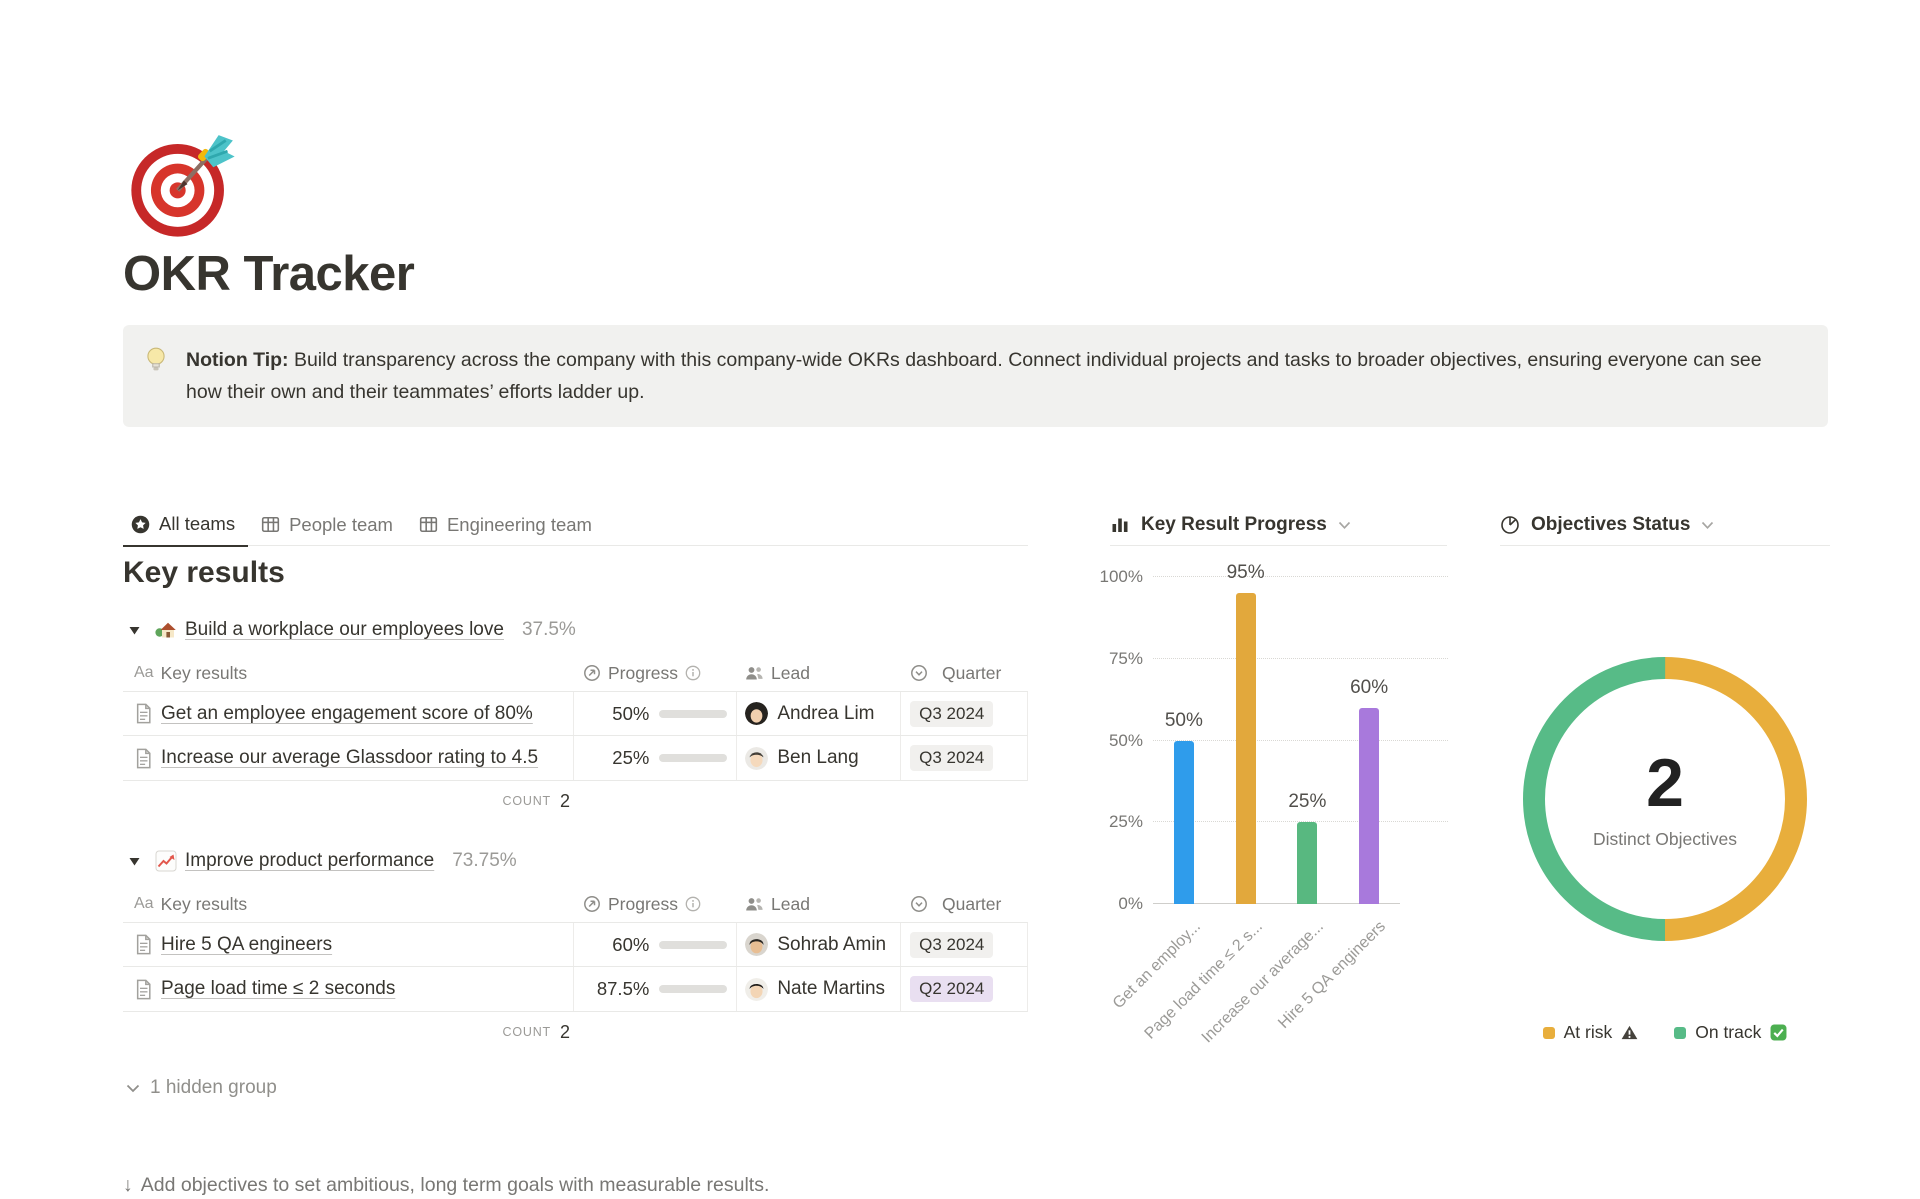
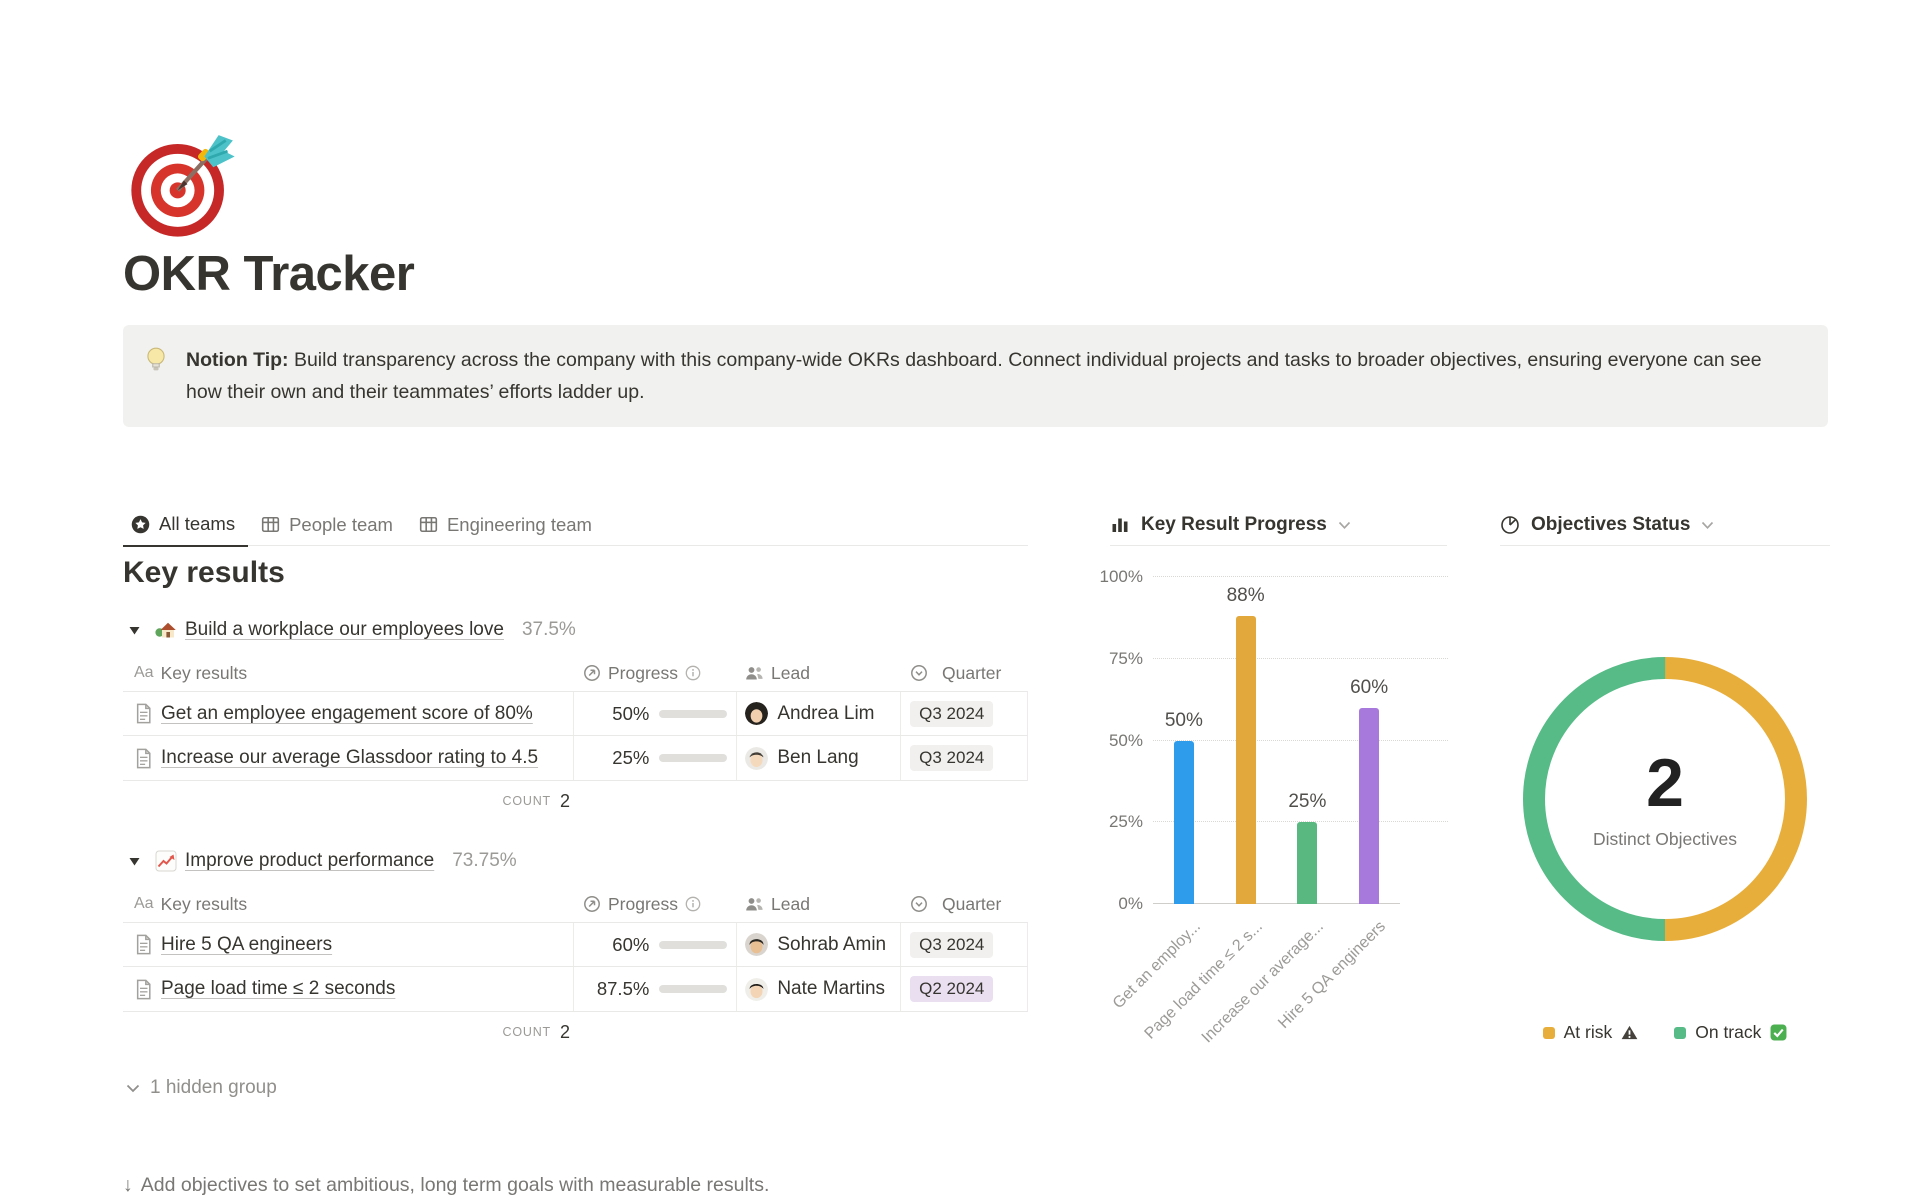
Key Result Progress/Page load time ≤ 2 s...: 95% -> 88%
